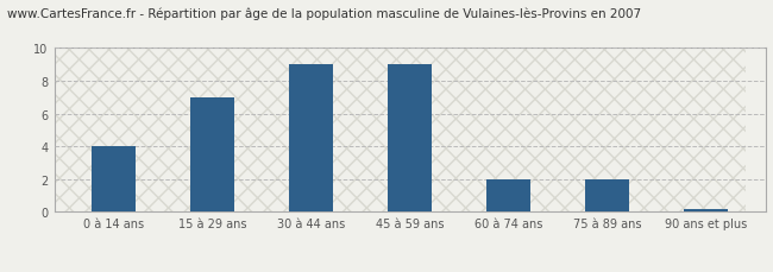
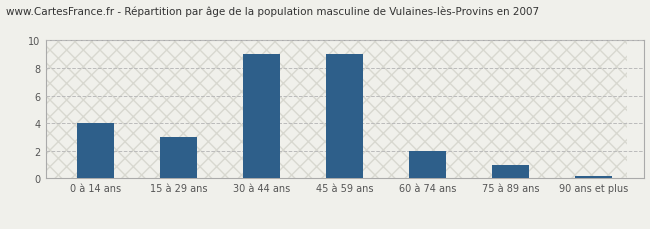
15 à 29 ans: 7.0 -> 3.0
75 à 89 ans: 2.0 -> 1.0
